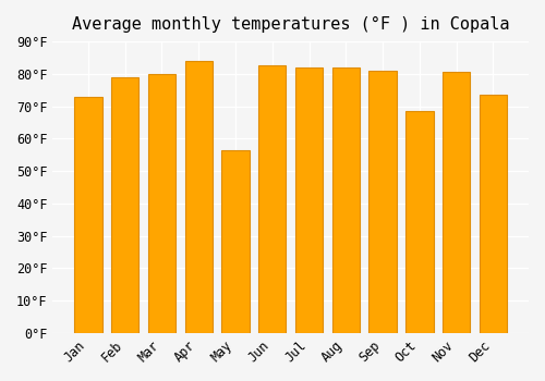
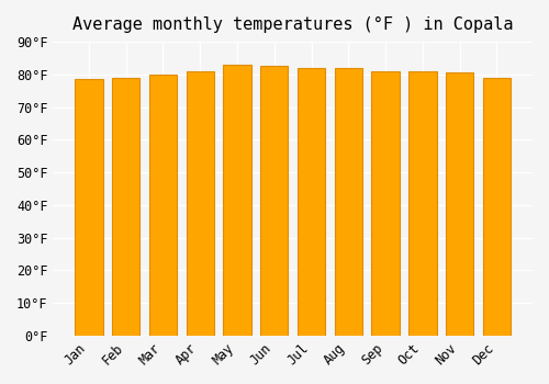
Jan: 73.0°F -> 78.5°F
Apr: 84.0°F -> 81.0°F
May: 56.5°F -> 83.0°F
Oct: 68.5°F -> 81.0°F
Dec: 73.5°F -> 79.0°F
